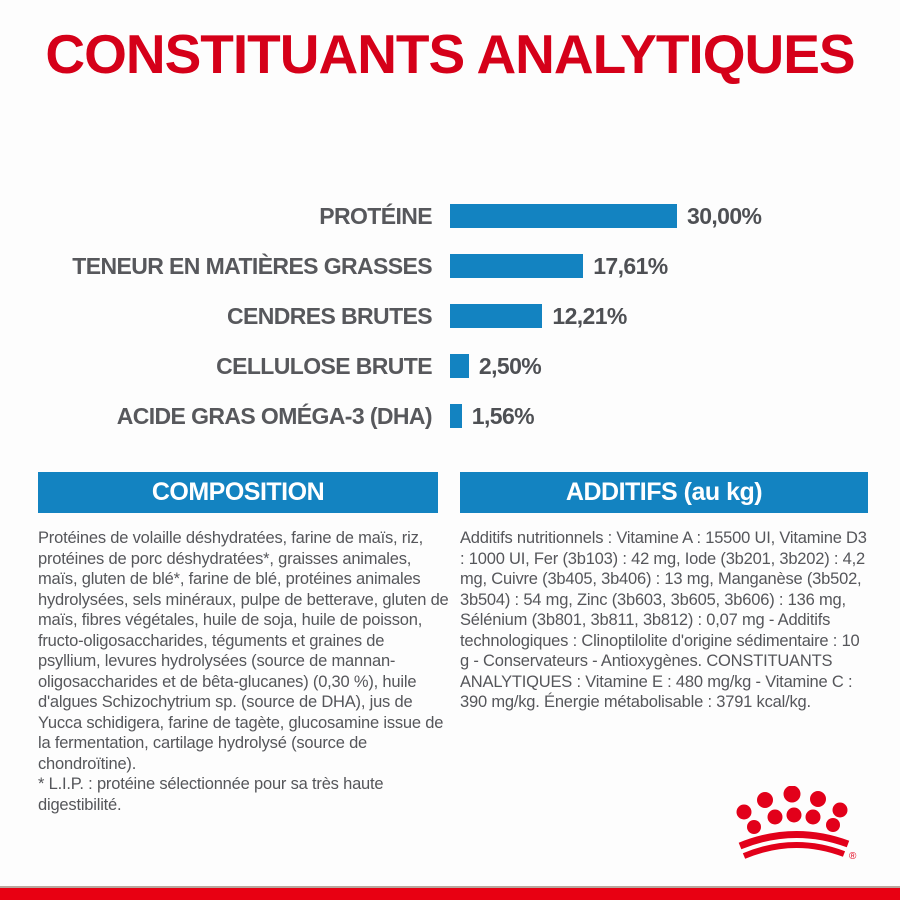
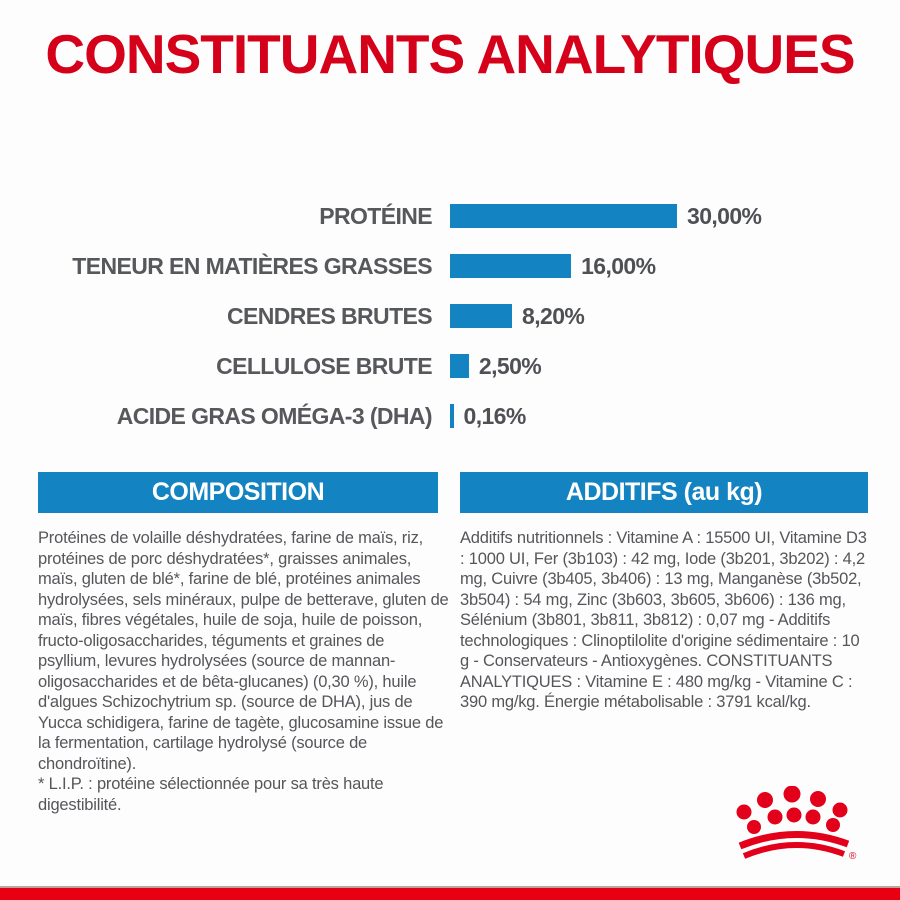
TENEUR EN MATIÈRES GRASSES: 17,61% -> 16,00%
CENDRES BRUTES: 12,21% -> 8,20%
ACIDE GRAS OMÉGA-3 (DHA): 1,56% -> 0,16%
